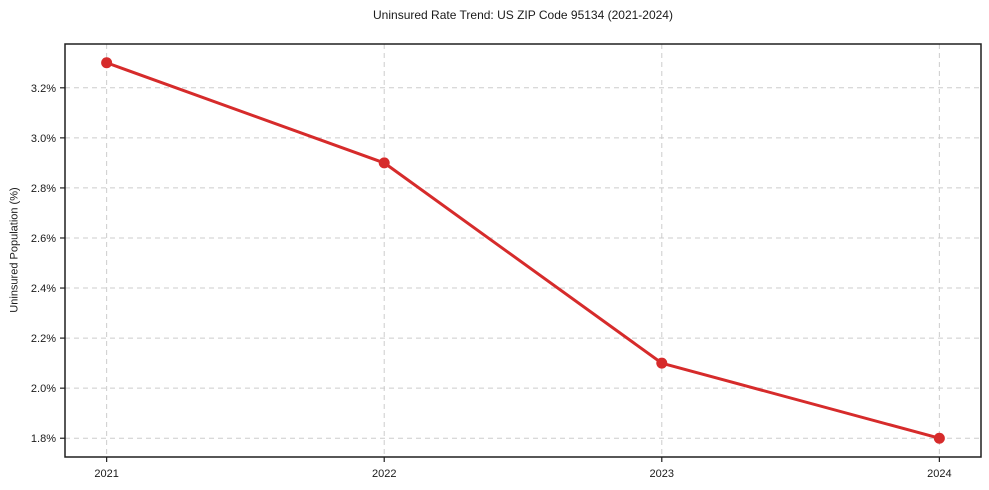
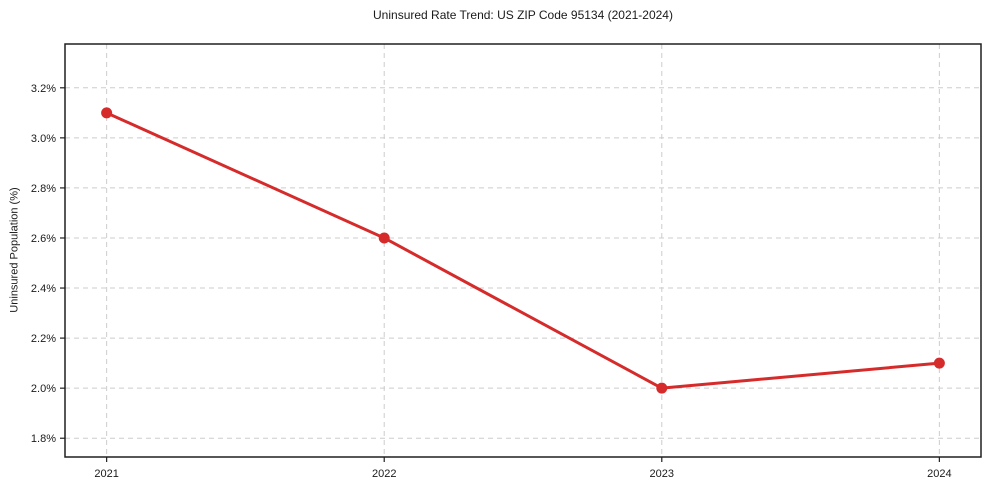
2021: 3.3% -> 3.1%
2022: 2.9% -> 2.6%
2023: 2.1% -> 2.0%
2024: 1.8% -> 2.1%
